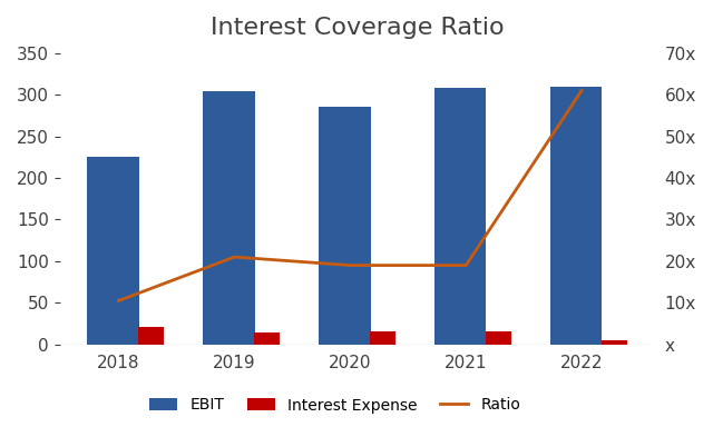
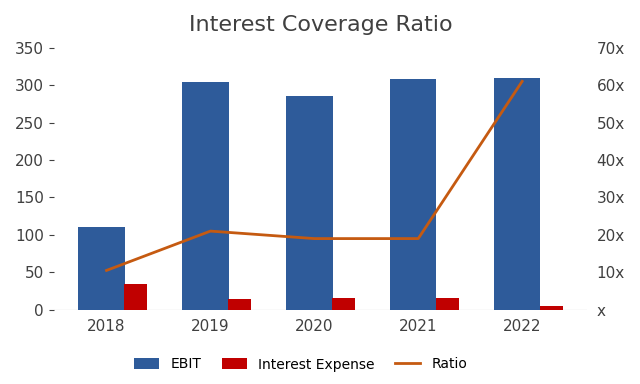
EBIT/2018: 225 -> 110
Interest Expense/2018: 21 -> 34
